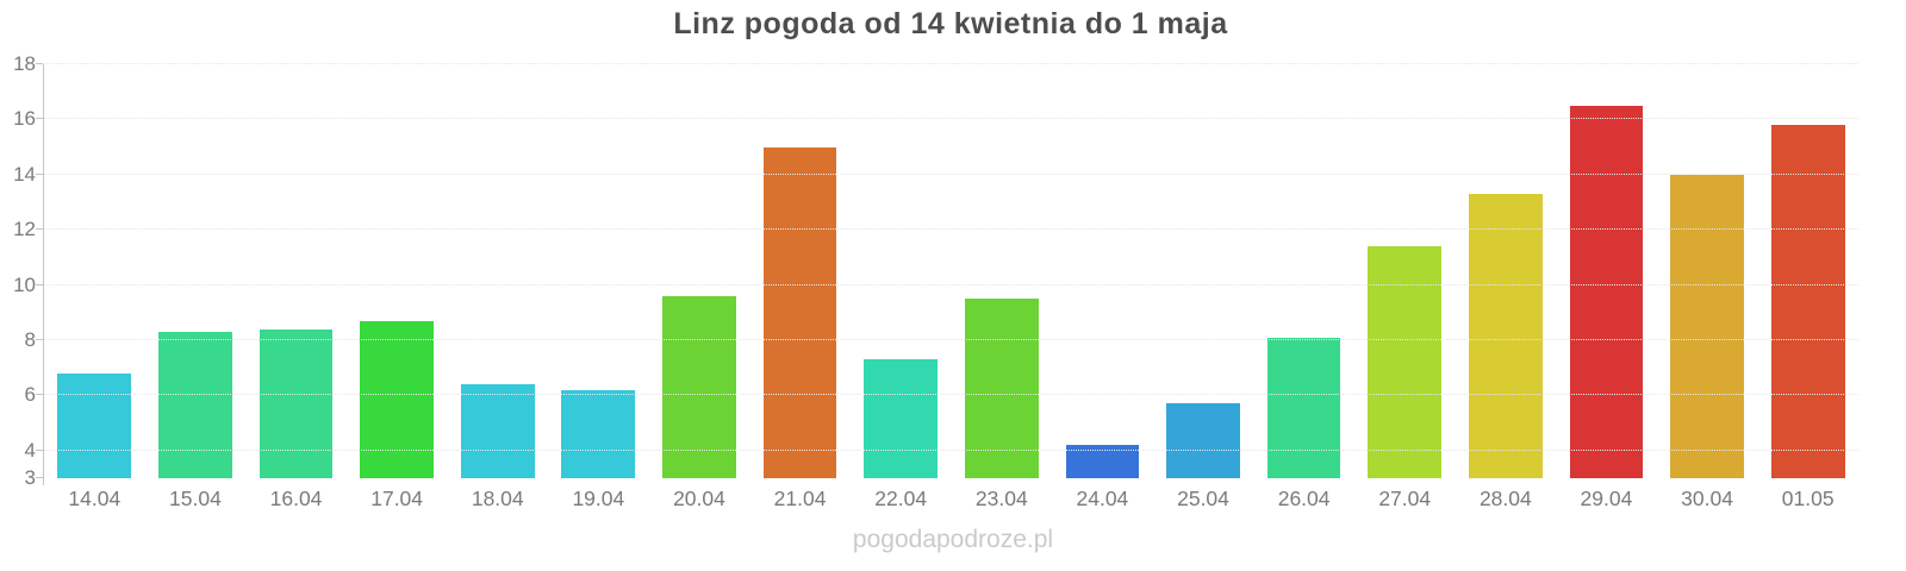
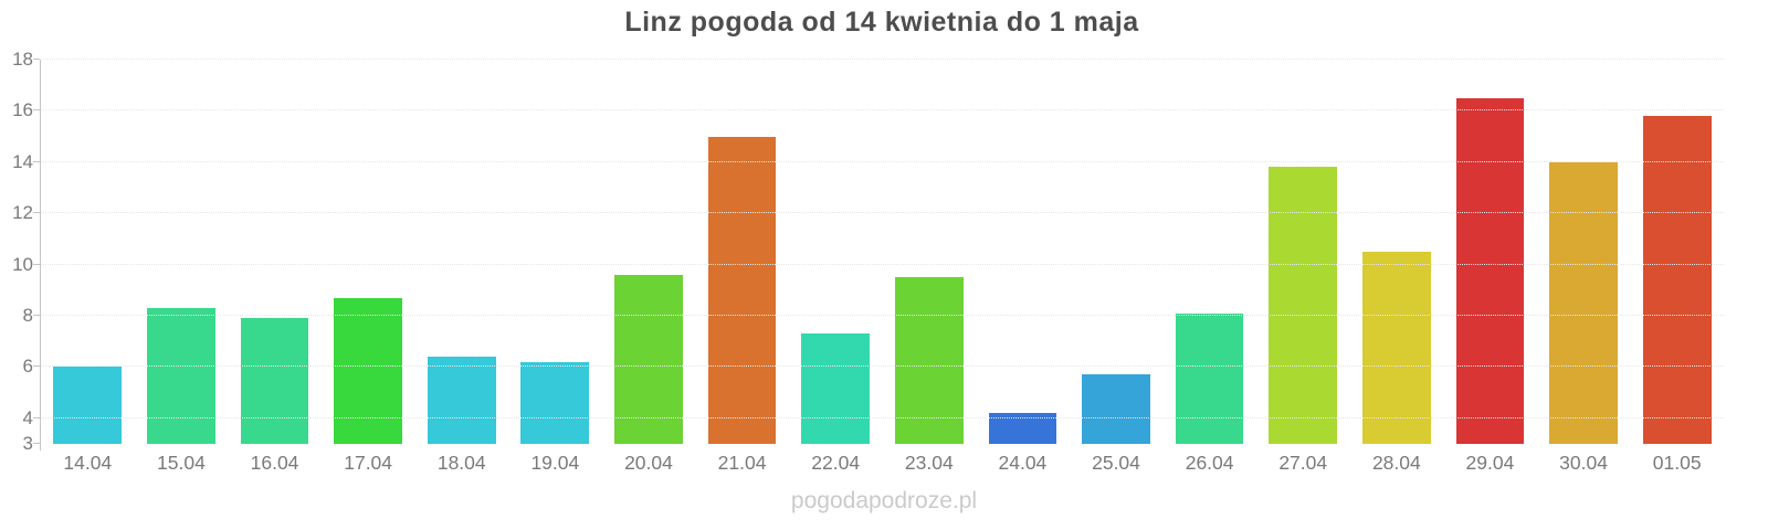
14.04: 6.8 -> 6.0
16.04: 8.4 -> 7.9
27.04: 11.4 -> 13.8
28.04: 13.3 -> 10.5
